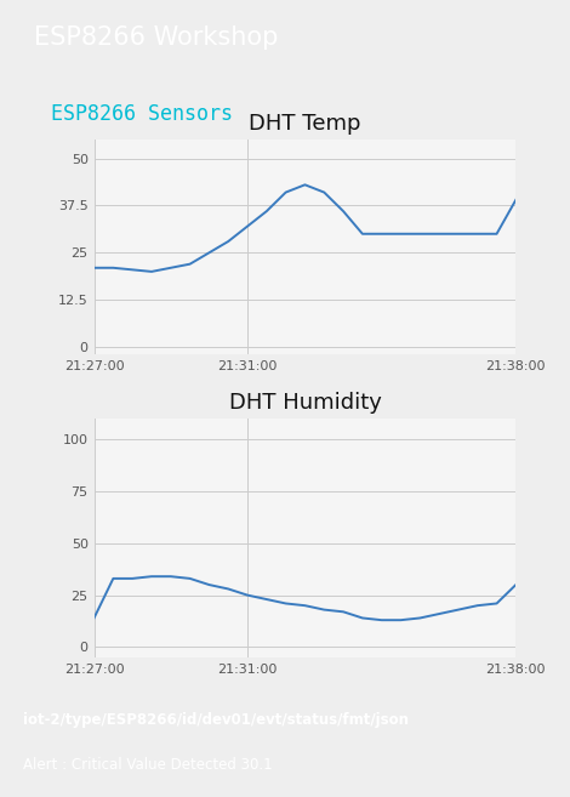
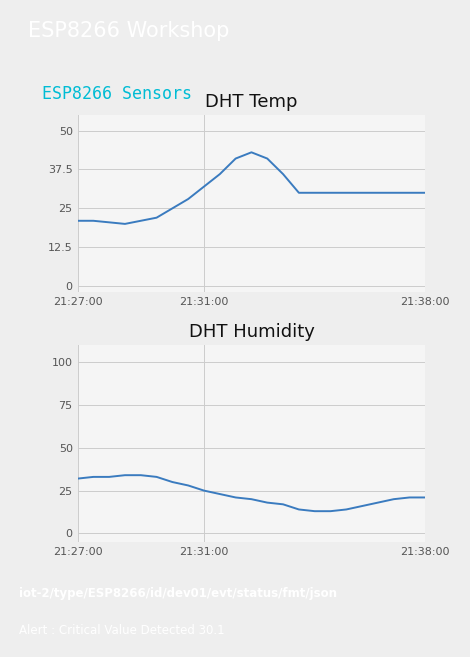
DHT Temp/21:38:00: 39.0 -> 30.0
DHT Humidity/21:27:00: 14 -> 32
DHT Humidity/21:38:00: 30 -> 21
